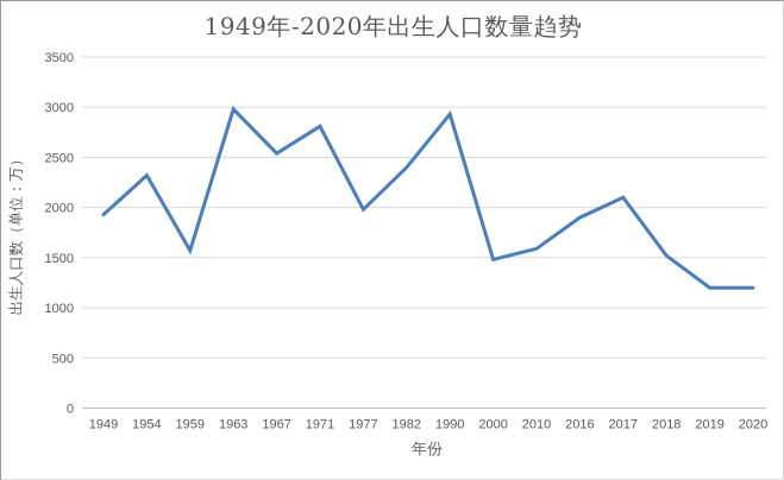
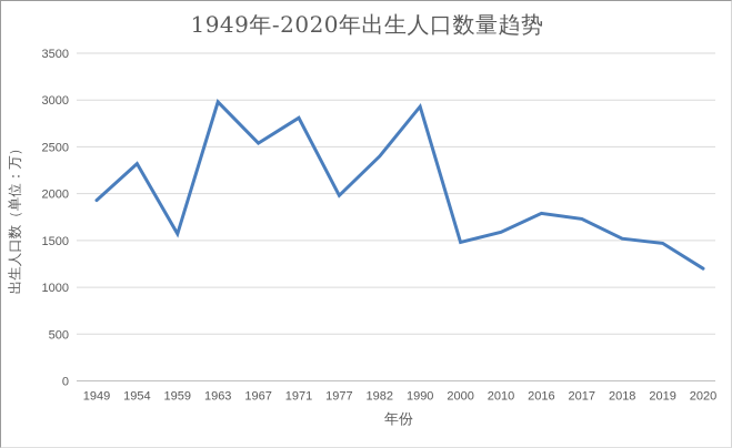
2016: 1900 -> 1800
2017: 2100 -> 1700
2019: 1200 -> 1500
